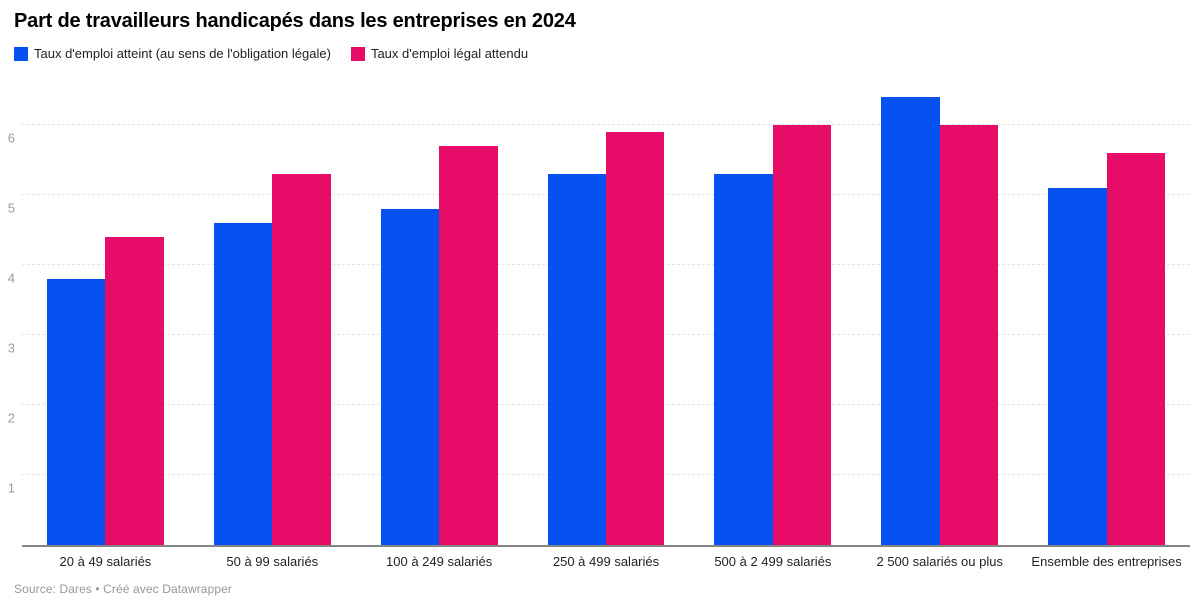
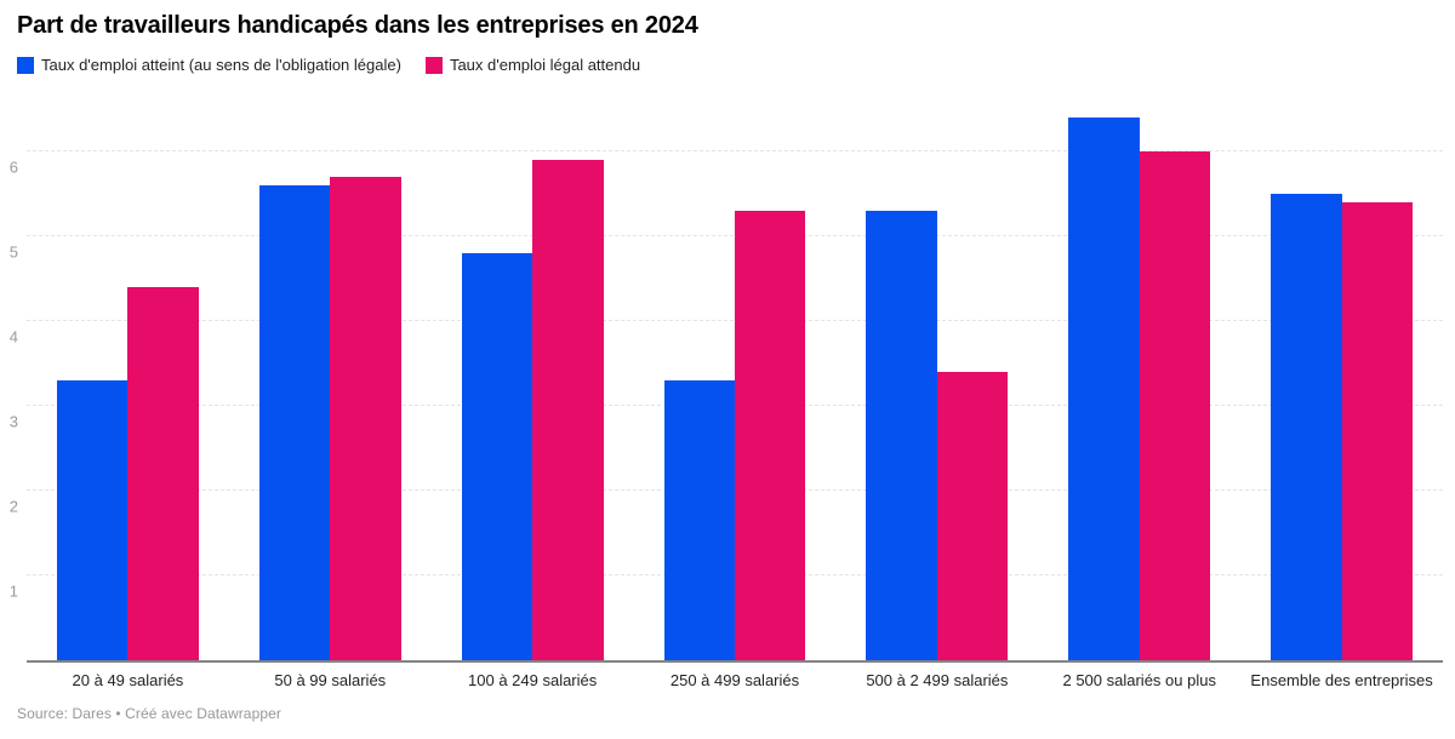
Taux d'emploi atteint (au sens de l'obligation légale)/20 à 49 salariés: 3.8 -> 3.3
Taux d'emploi atteint (au sens de l'obligation légale)/50 à 99 salariés: 4.6 -> 5.6
Taux d'emploi légal attendu/50 à 99 salariés: 5.3 -> 5.7
Taux d'emploi légal attendu/100 à 249 salariés: 5.7 -> 5.9
Taux d'emploi atteint (au sens de l'obligation légale)/250 à 499 salariés: 5.3 -> 3.3
Taux d'emploi légal attendu/250 à 499 salariés: 5.9 -> 5.3
Taux d'emploi légal attendu/500 à 2 499 salariés: 6.0 -> 3.4
Taux d'emploi atteint (au sens de l'obligation légale)/Ensemble des entreprises: 5.1 -> 5.5
Taux d'emploi légal attendu/Ensemble des entreprises: 5.6 -> 5.4
